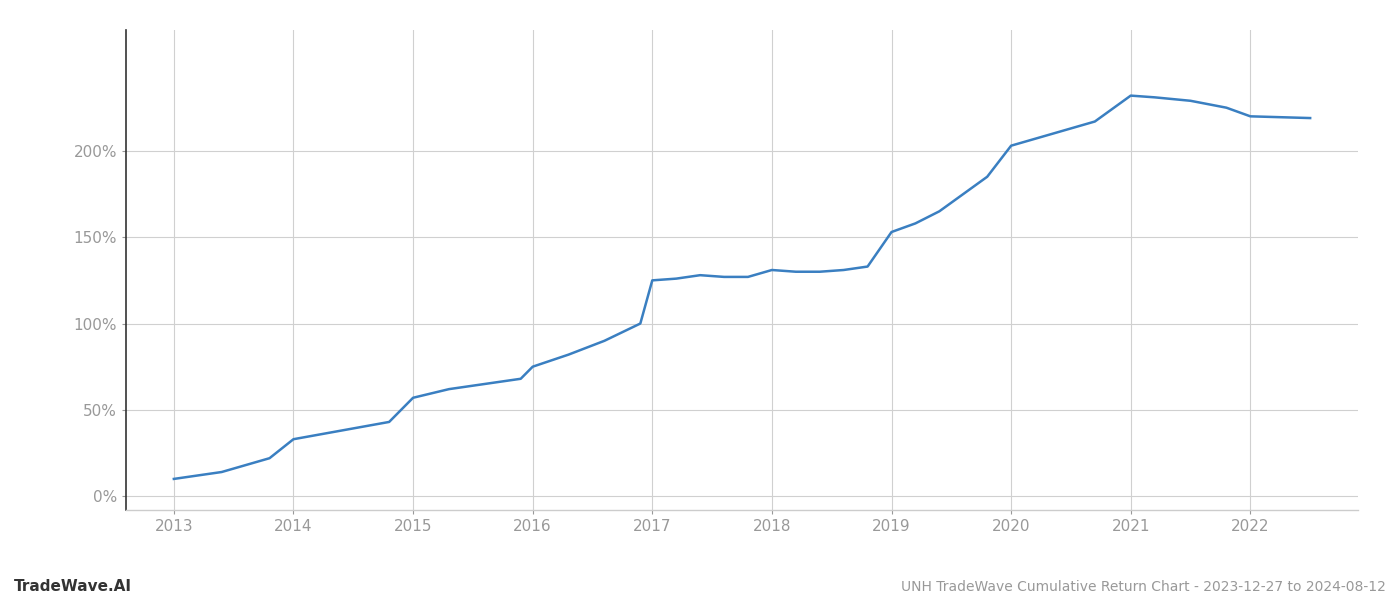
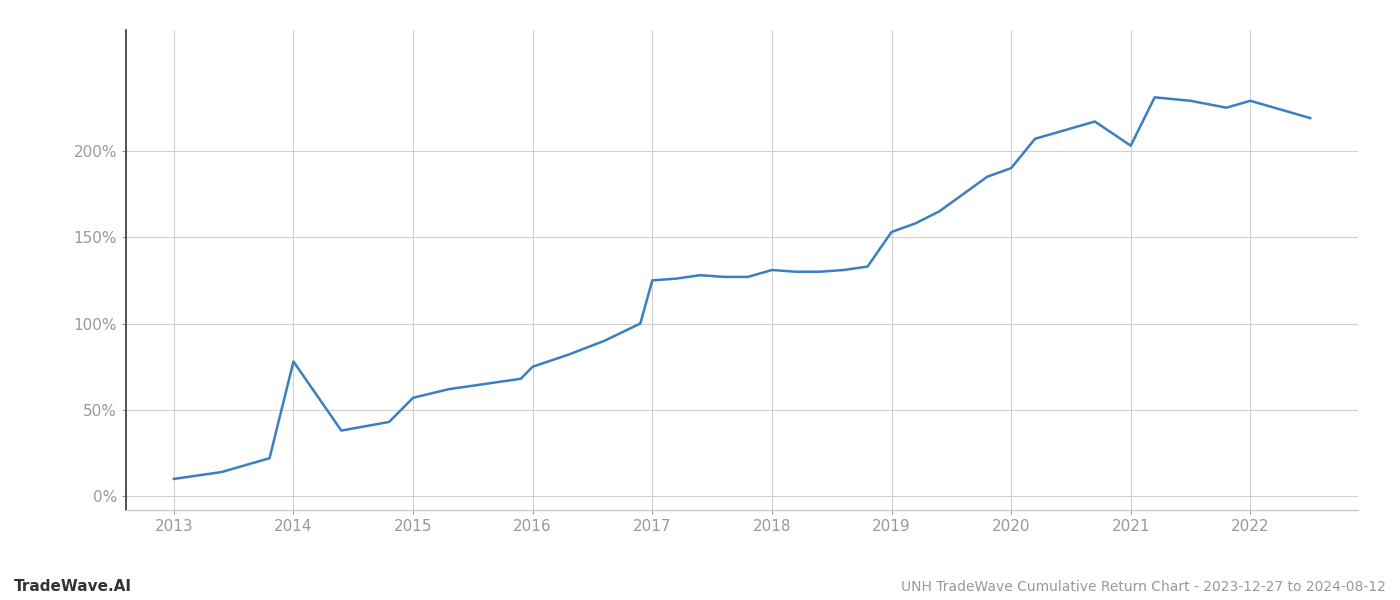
2014: 33% -> 78%
2020: 203% -> 190%
2021: 232% -> 203%
2022: 220% -> 229%
